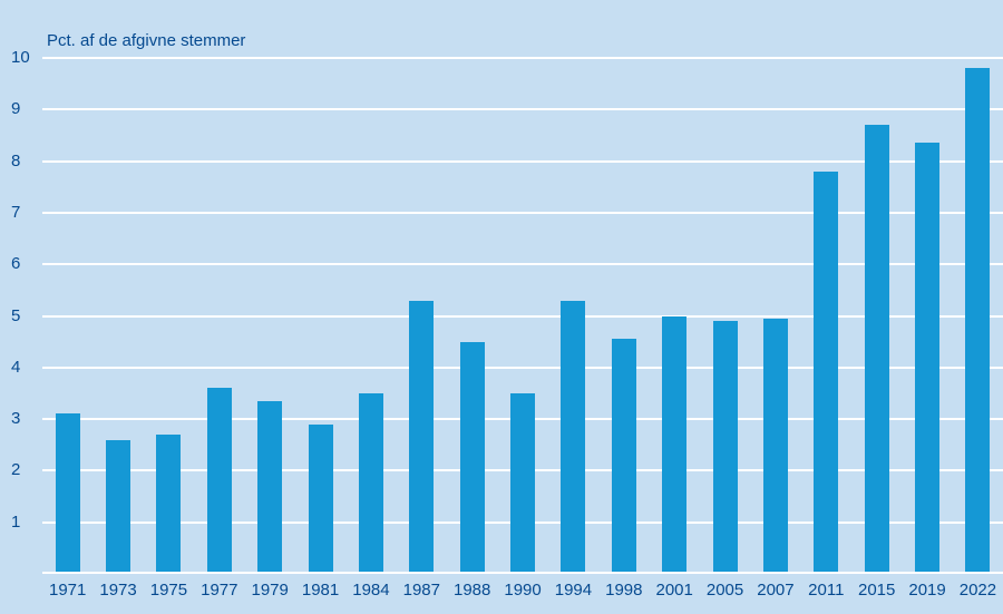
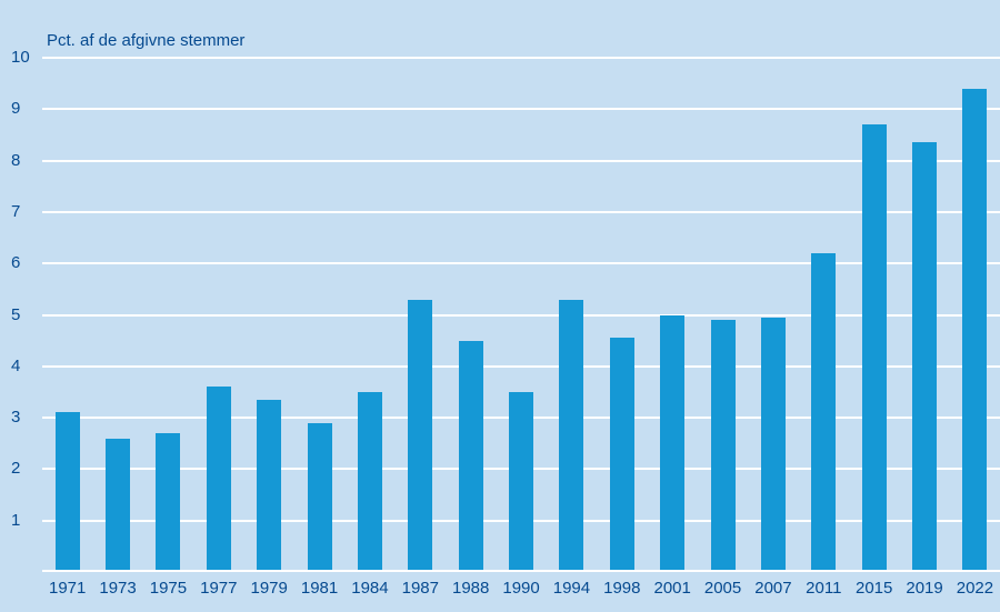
2011: 7.8 -> 6.2
2022: 9.8 -> 9.4
